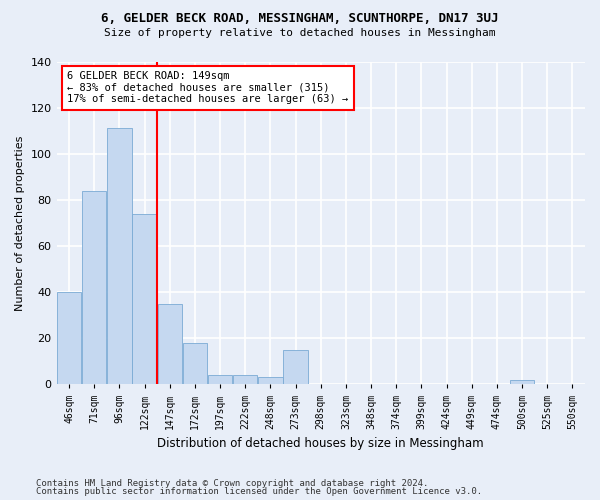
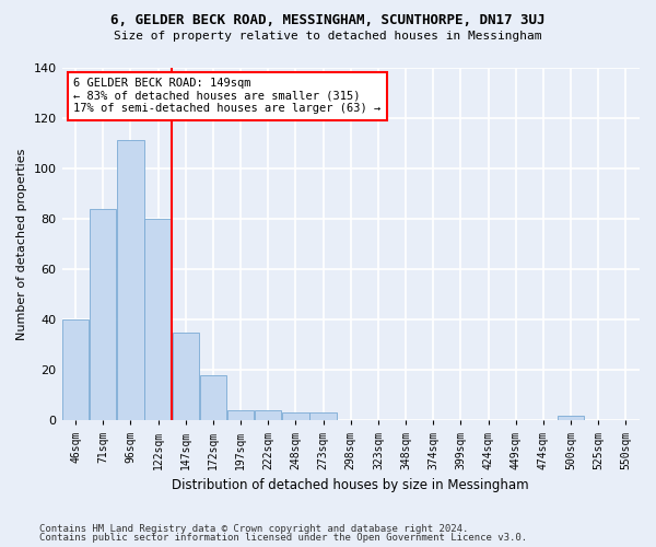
122sqm: 74 -> 80
273sqm: 15 -> 3
